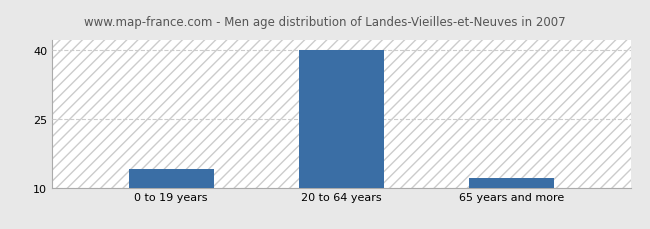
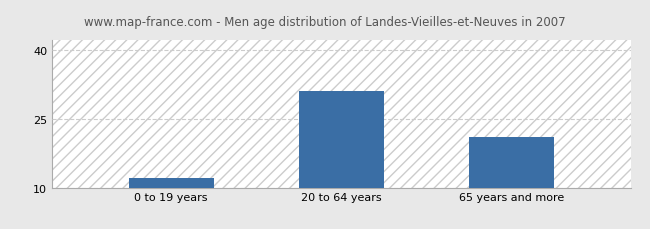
0 to 19 years: 14 -> 12
20 to 64 years: 40 -> 31
65 years and more: 12 -> 21
